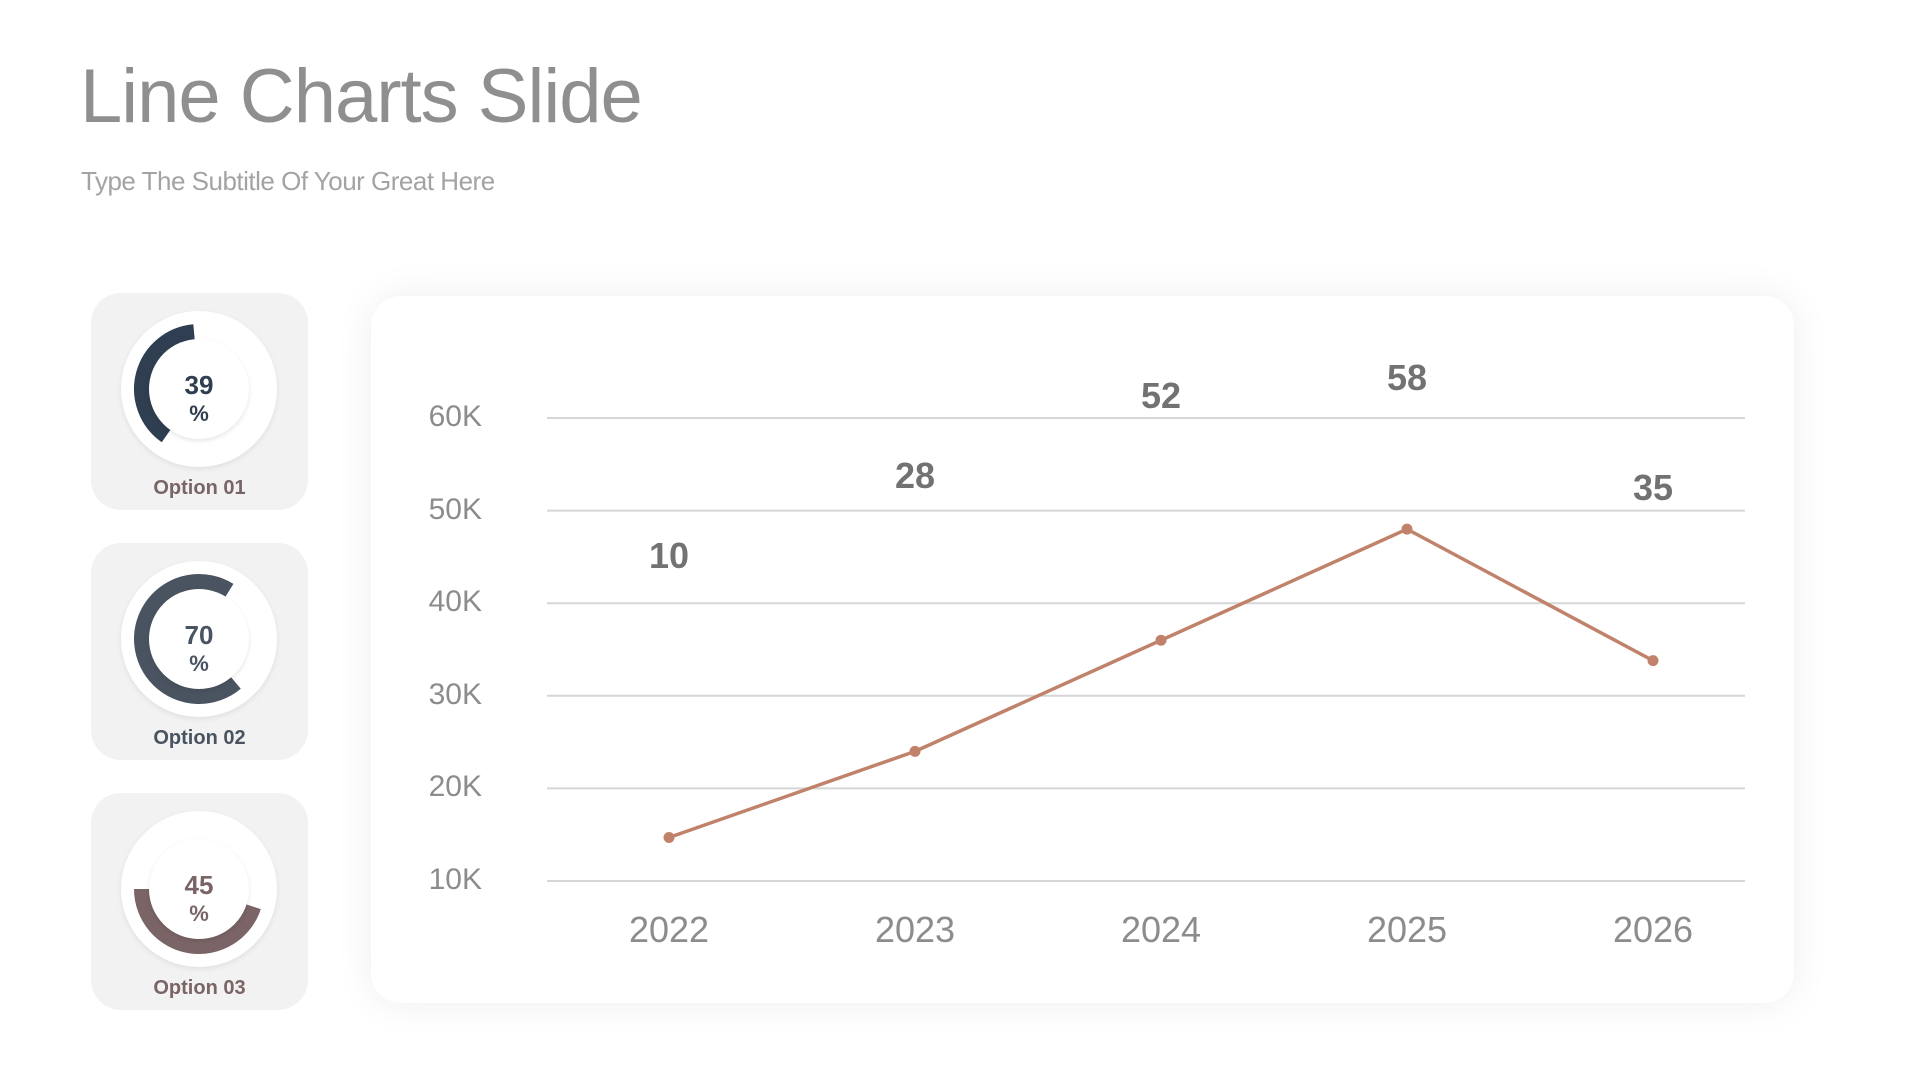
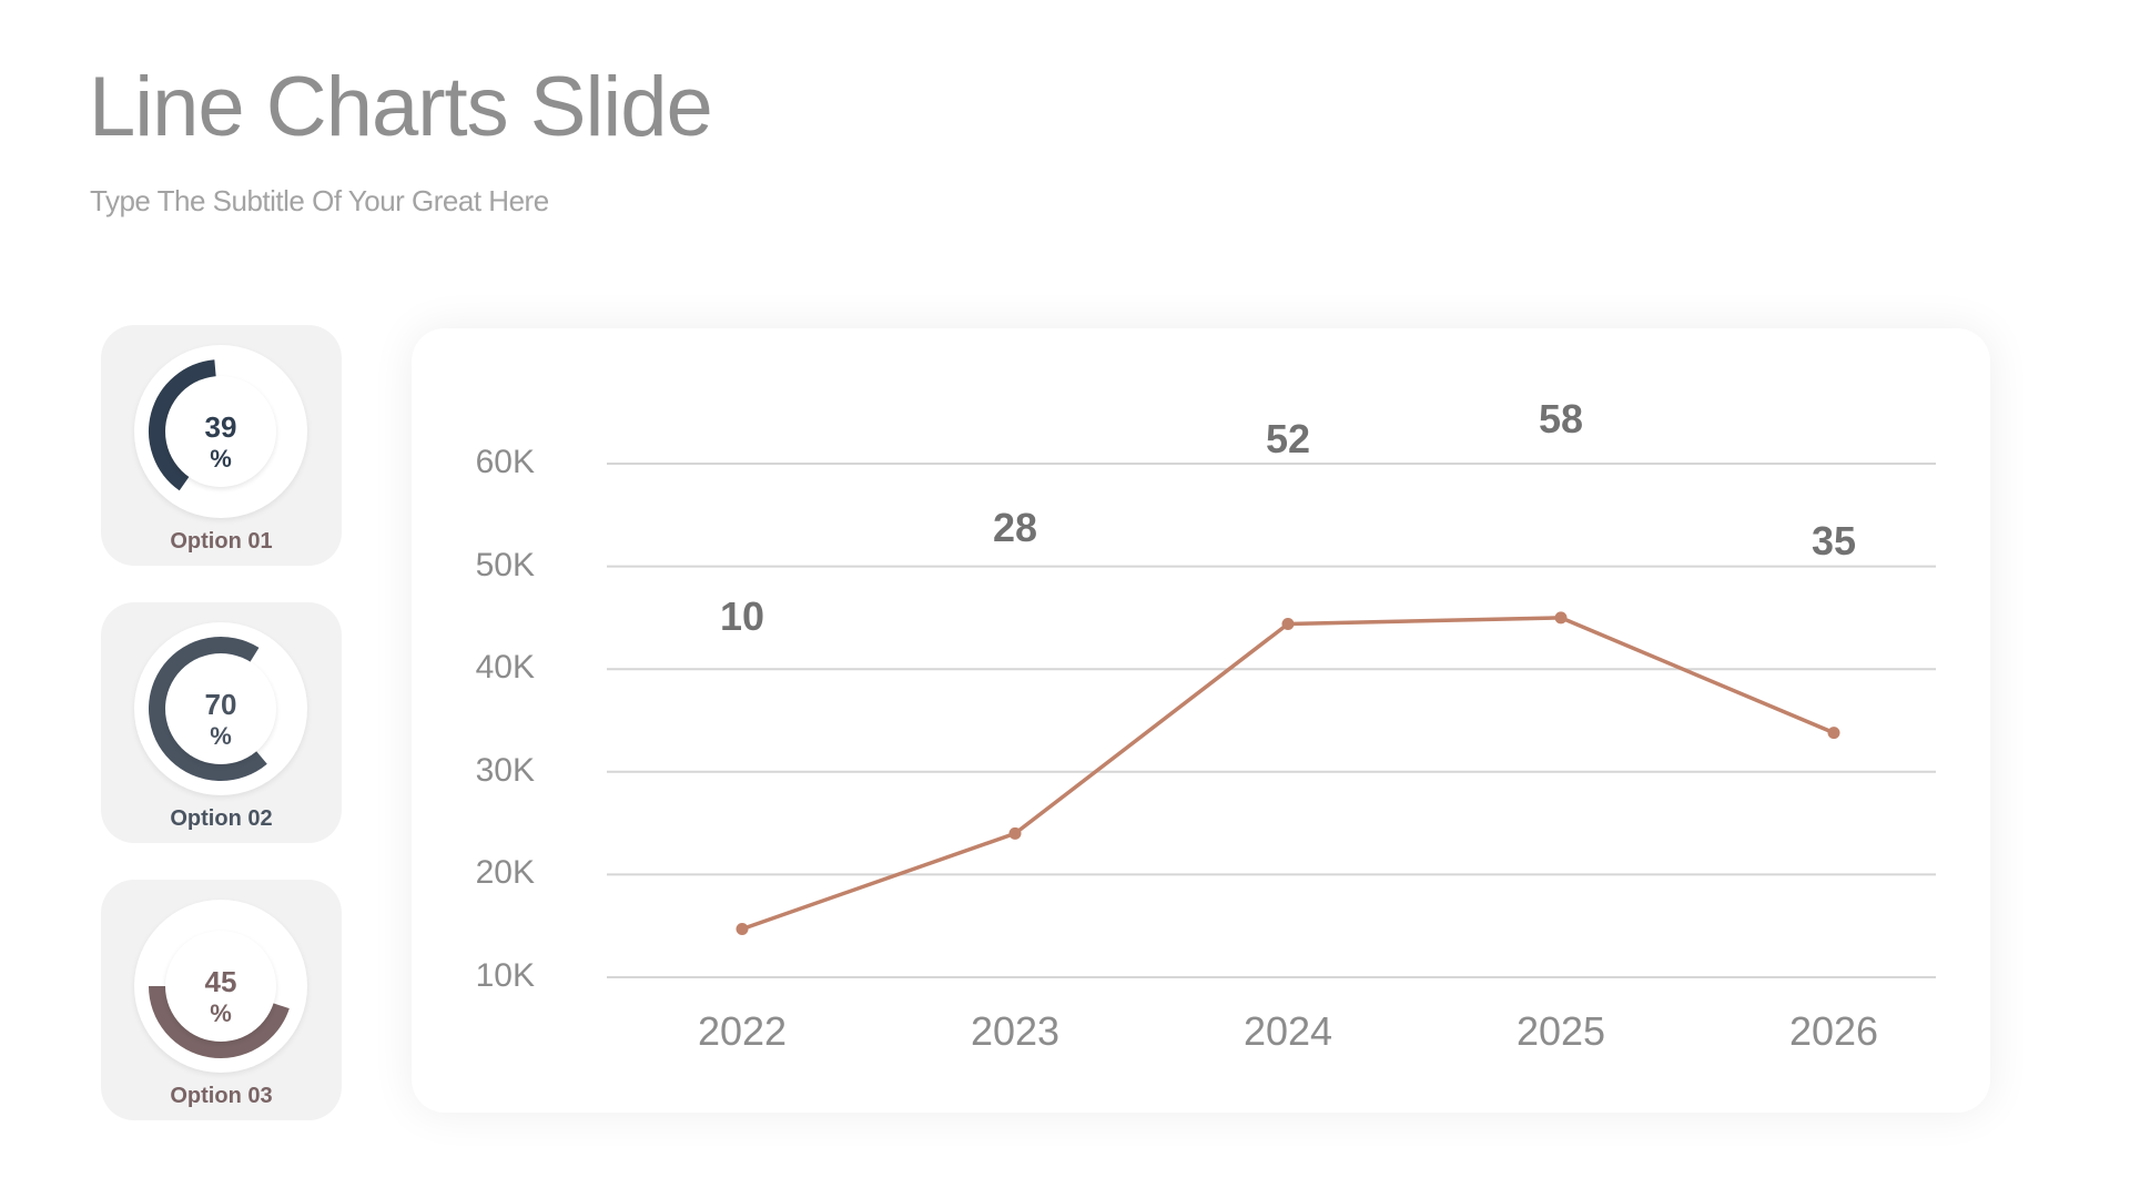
2024: 36K -> 44K
2025: 48K -> 45K
